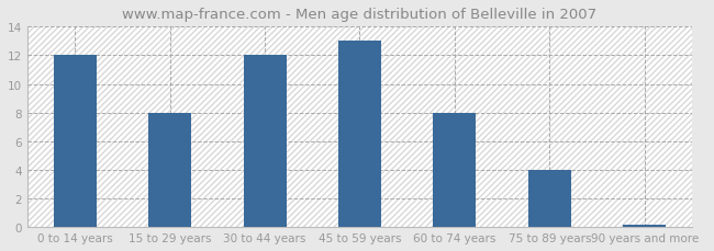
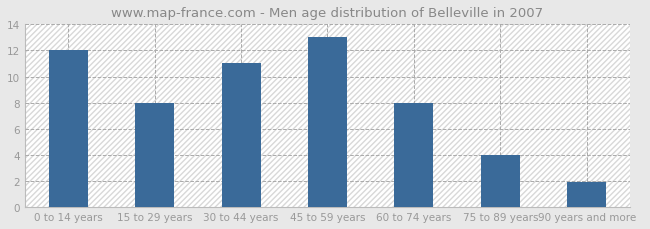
30 to 44 years: 12.0 -> 11.0
90 years and more: 0.2 -> 1.9
